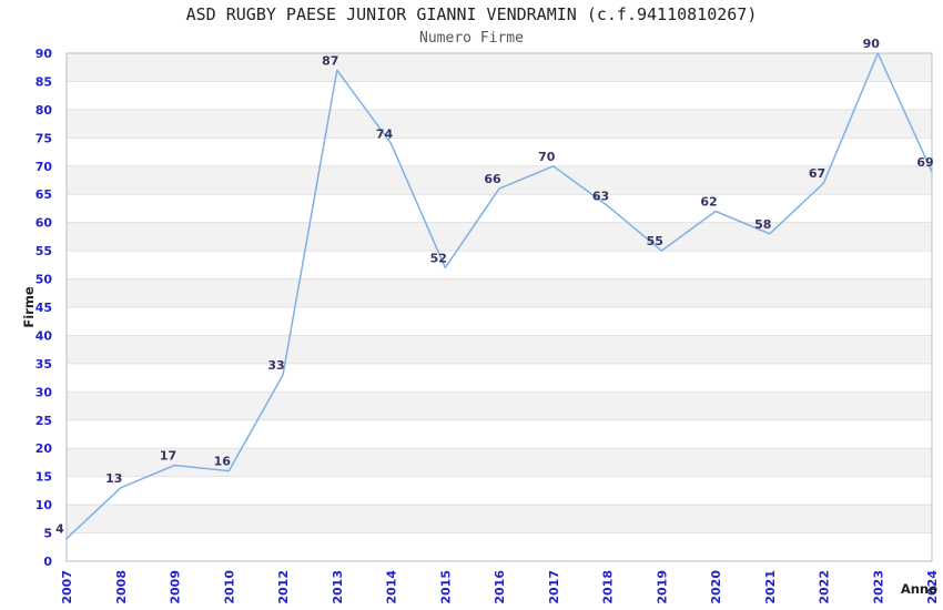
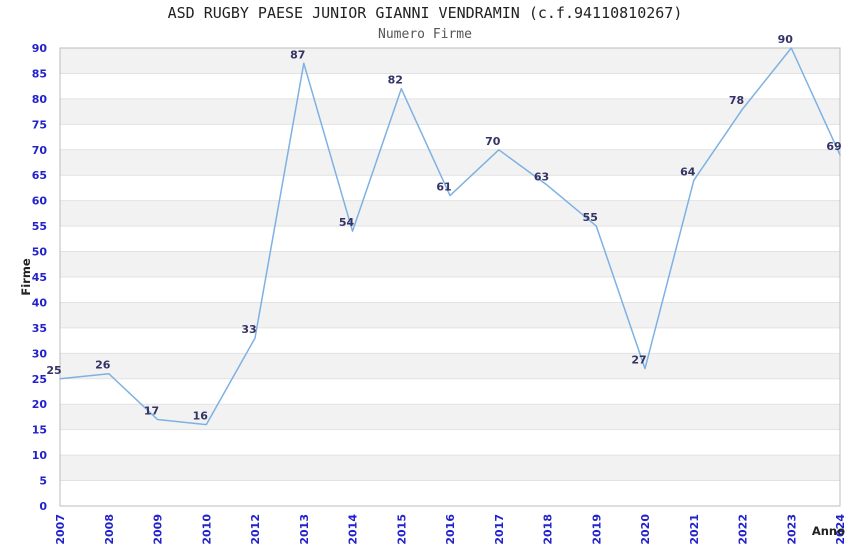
2007: 4 -> 25
2008: 13 -> 26
2014: 74 -> 54
2015: 52 -> 82
2016: 66 -> 61
2020: 62 -> 27
2021: 58 -> 64
2022: 67 -> 78
